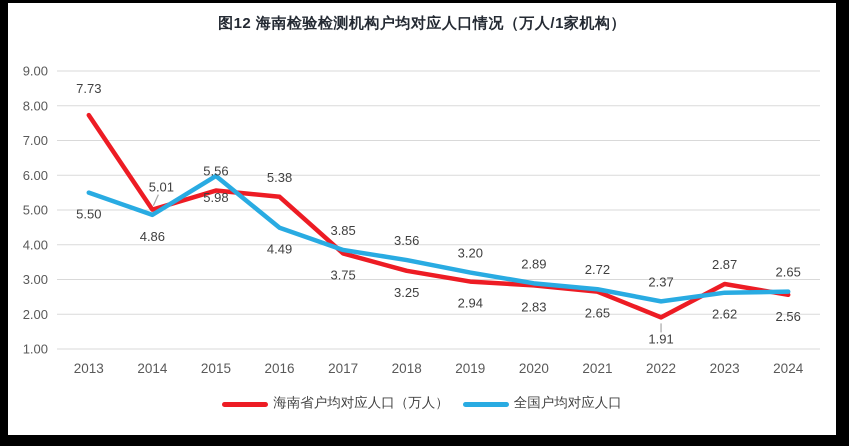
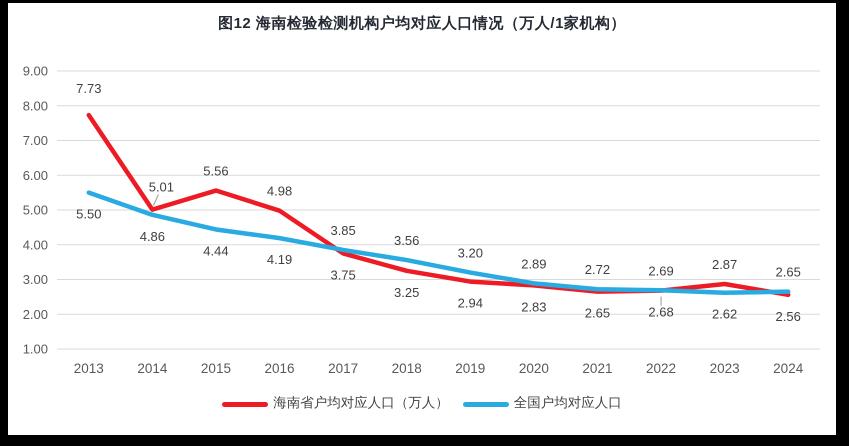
全国户均对应人口/2015: 5.98 -> 4.44
海南省户均对应人口（万人）/2016: 5.38 -> 4.98
全国户均对应人口/2016: 4.49 -> 4.19
海南省户均对应人口（万人）/2022: 1.91 -> 2.68
全国户均对应人口/2022: 2.37 -> 2.69
